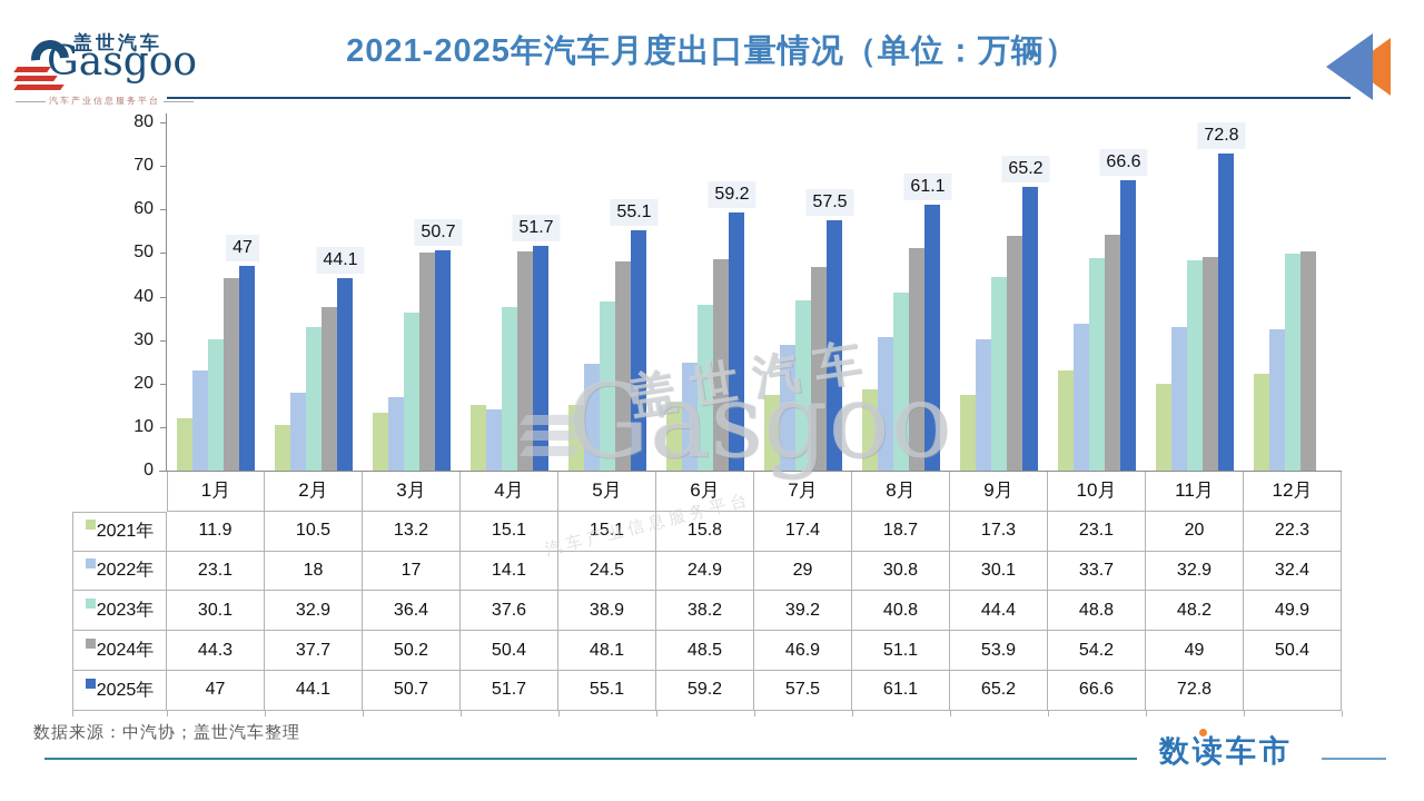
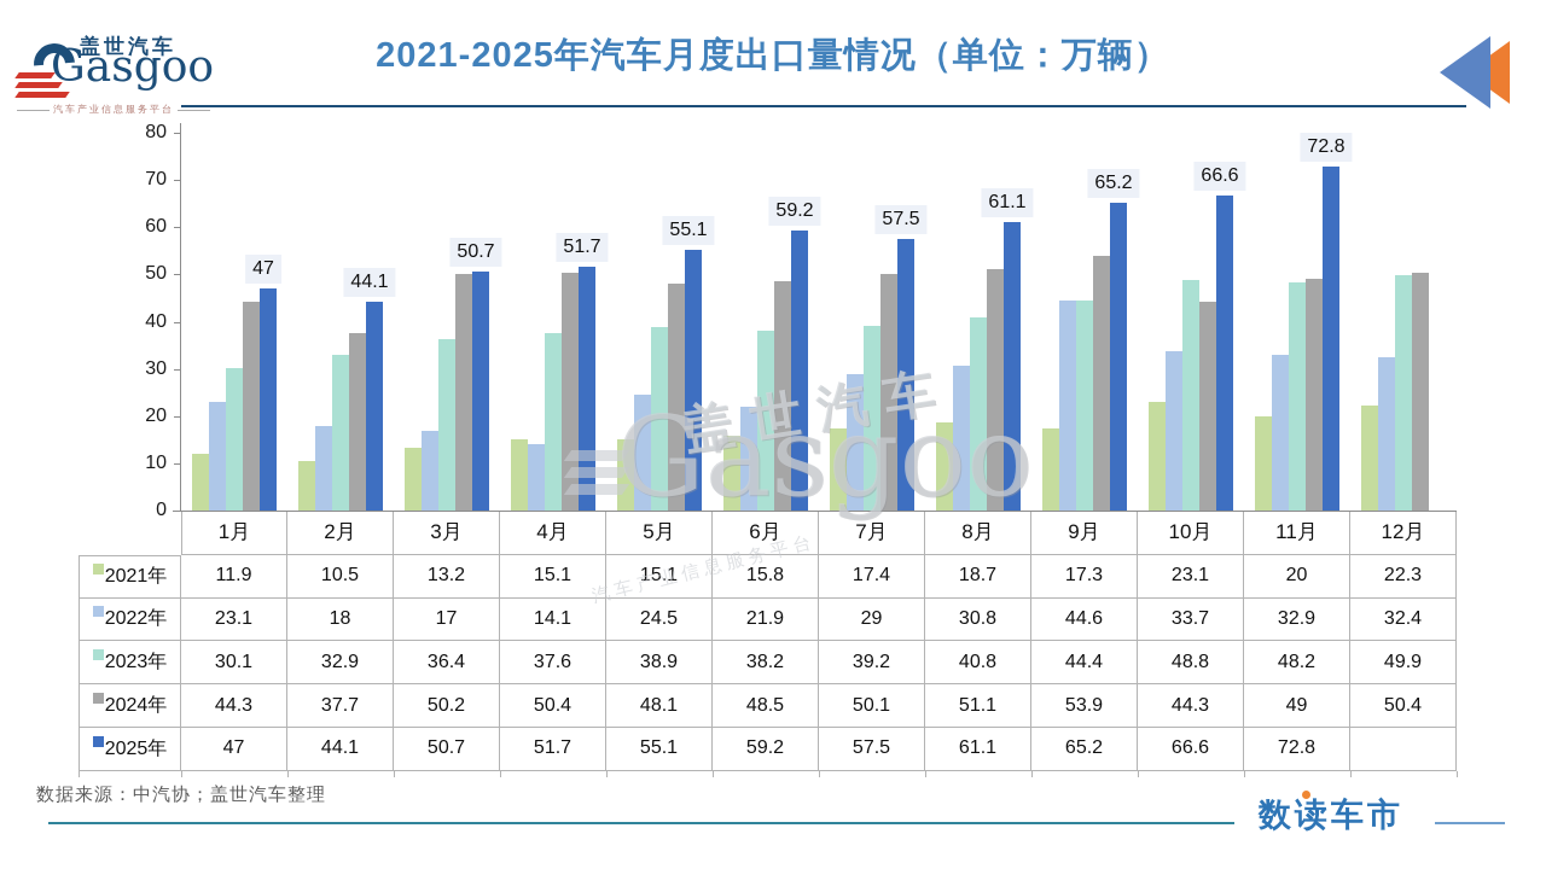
2022年/6月: 24.9 -> 21.9
2024年/7月: 46.9 -> 50.1
2022年/9月: 30.1 -> 44.6
2024年/10月: 54.2 -> 44.3
